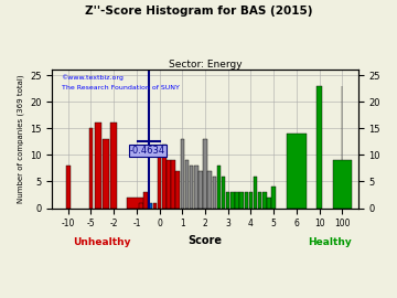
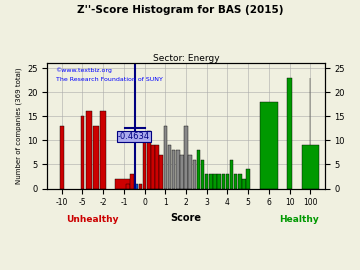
-10: 8 -> 13
6: 14 -> 18
